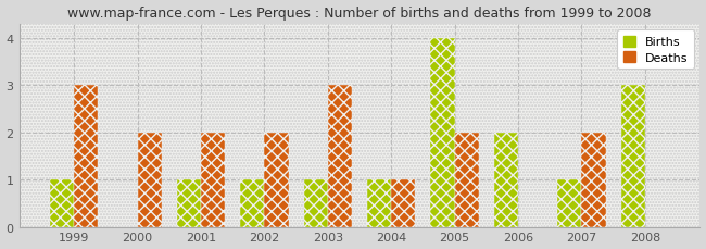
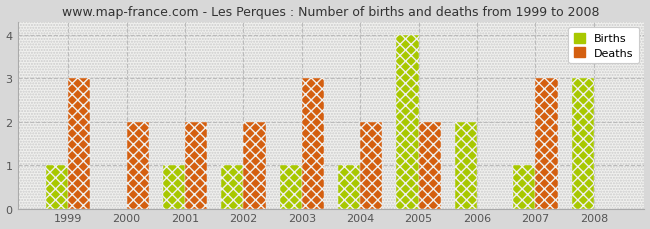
Deaths/2004: 1 -> 2
Deaths/2007: 2 -> 3
